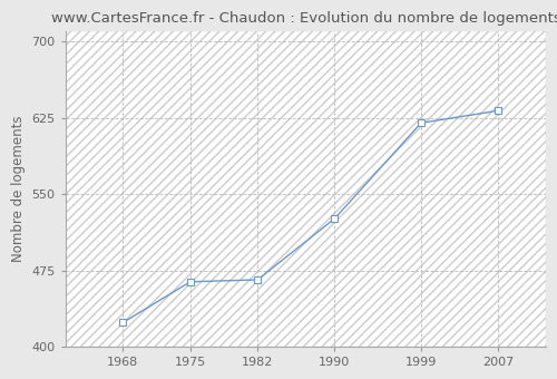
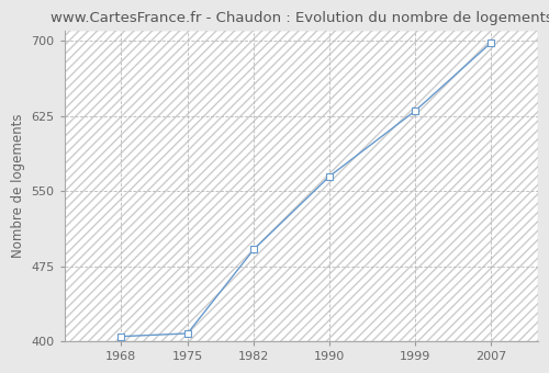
1968: 424 -> 405
1975: 464 -> 408
1982: 466 -> 492
1990: 526 -> 565
1999: 620 -> 630
2007: 632 -> 698
